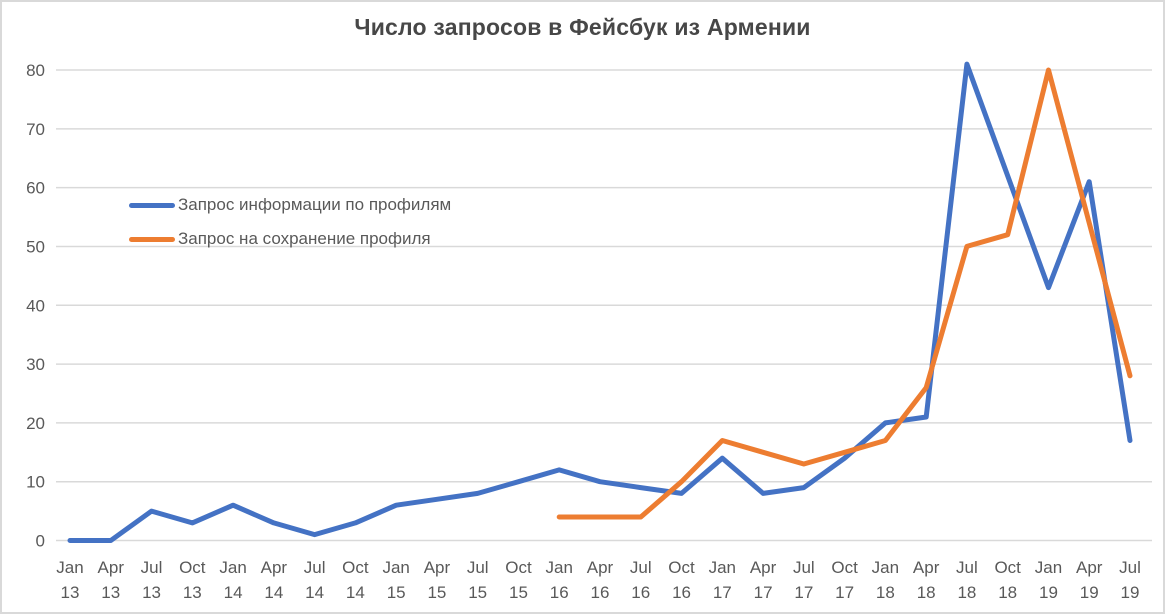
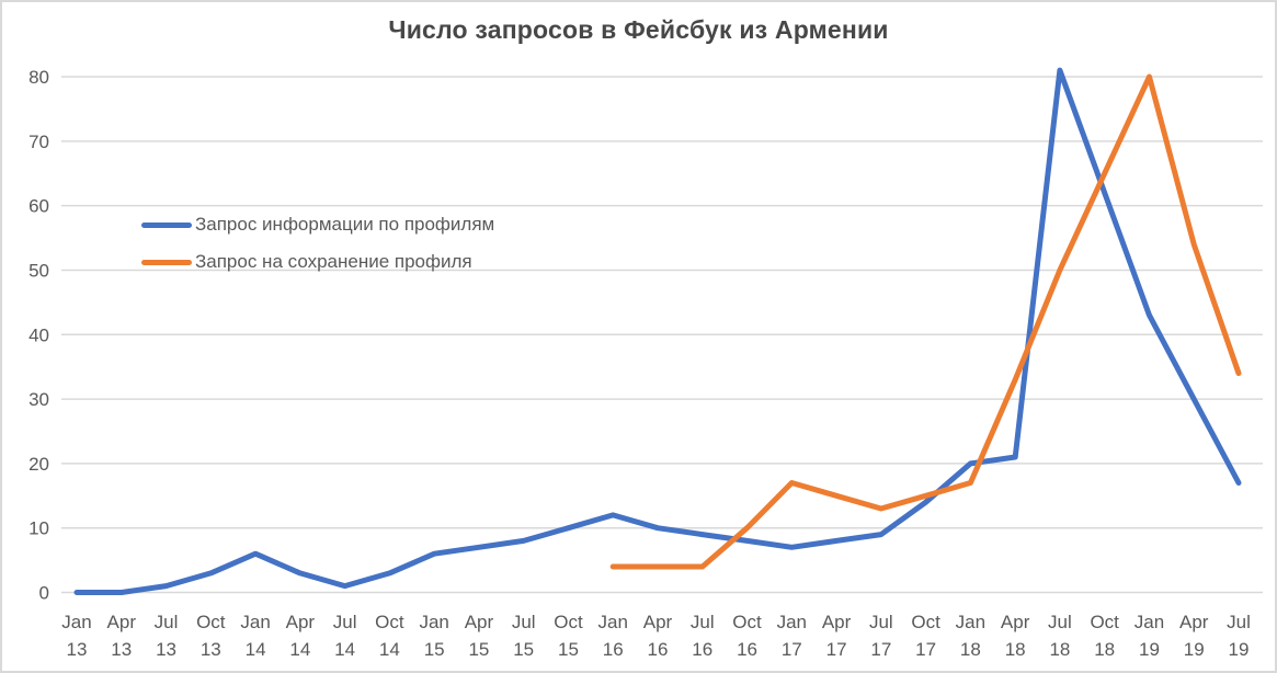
Запрос информации по профилям/Jul 13: 5 -> 1
Запрос информации по профилям/Jan 17: 14 -> 7
Запрос на сохранение профиля/Apr 18: 26 -> 33
Запрос на сохранение профиля/Oct 18: 52 -> 65
Запрос информации по профилям/Apr 19: 61 -> 30
Запрос на сохранение профиля/Jul 19: 28 -> 34
